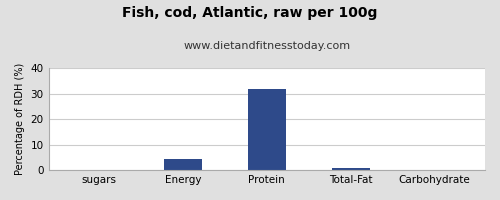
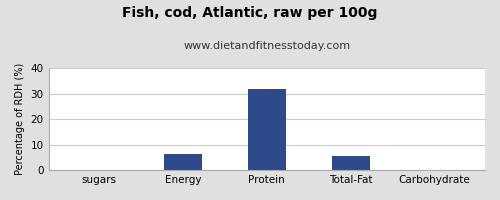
Energy: 4.5 -> 6.5
Total-Fat: 1.0 -> 5.5
